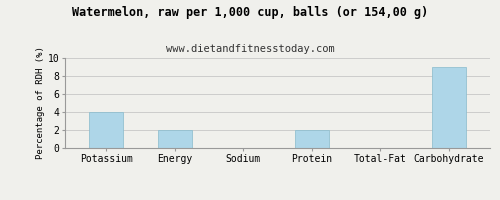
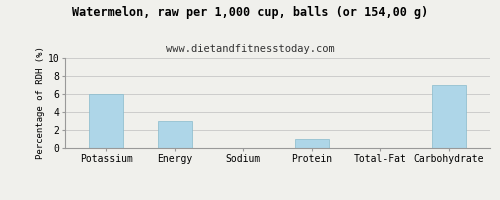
Potassium: 4 -> 6
Energy: 2 -> 3
Protein: 2 -> 1
Carbohydrate: 9 -> 7
